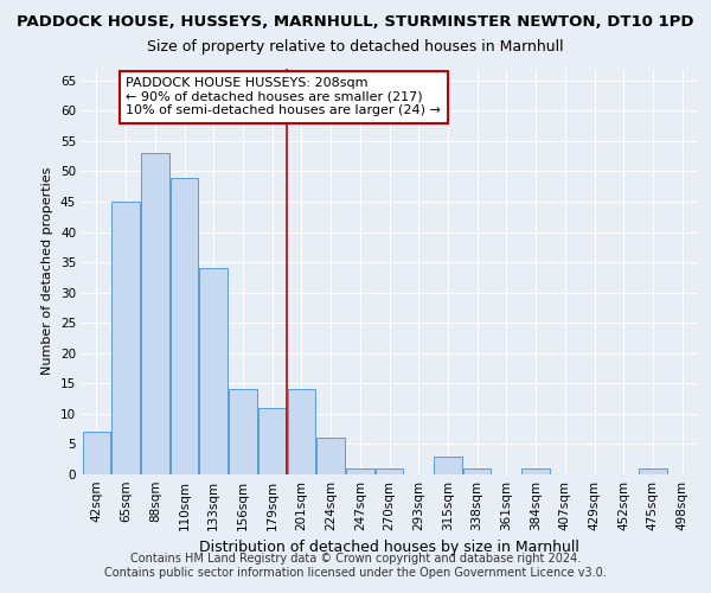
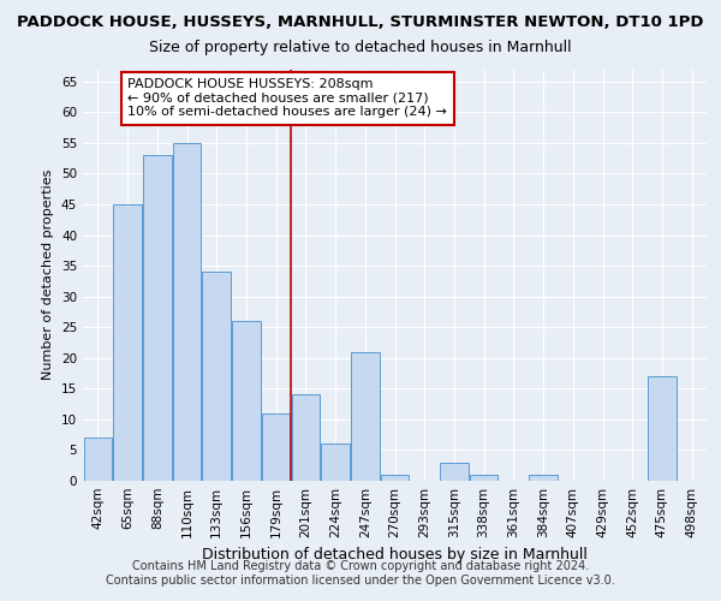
110sqm: 49 -> 55
156sqm: 14 -> 26
247sqm: 1 -> 21
475sqm: 1 -> 17
